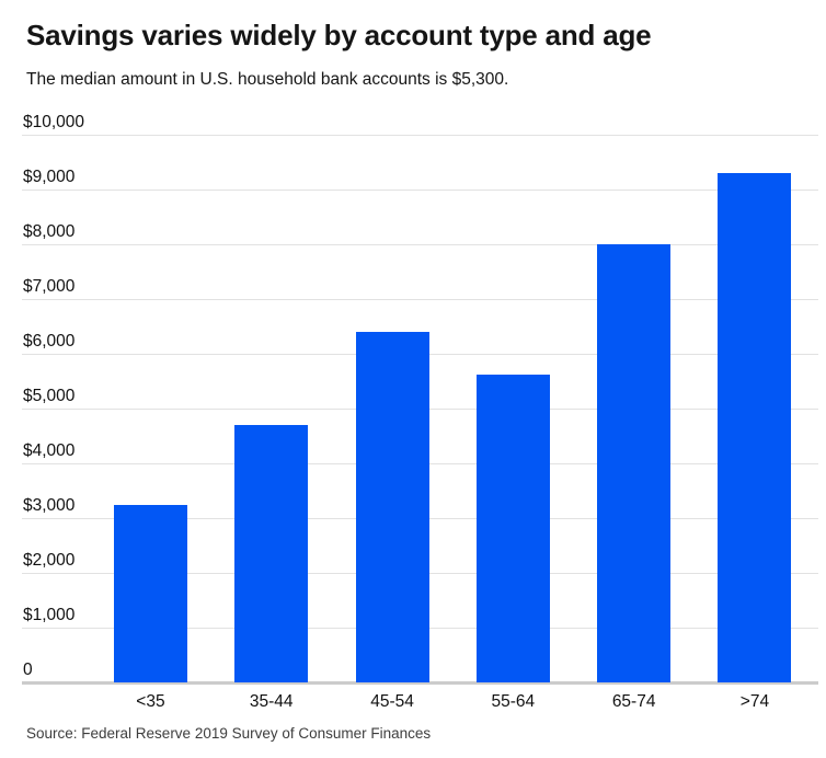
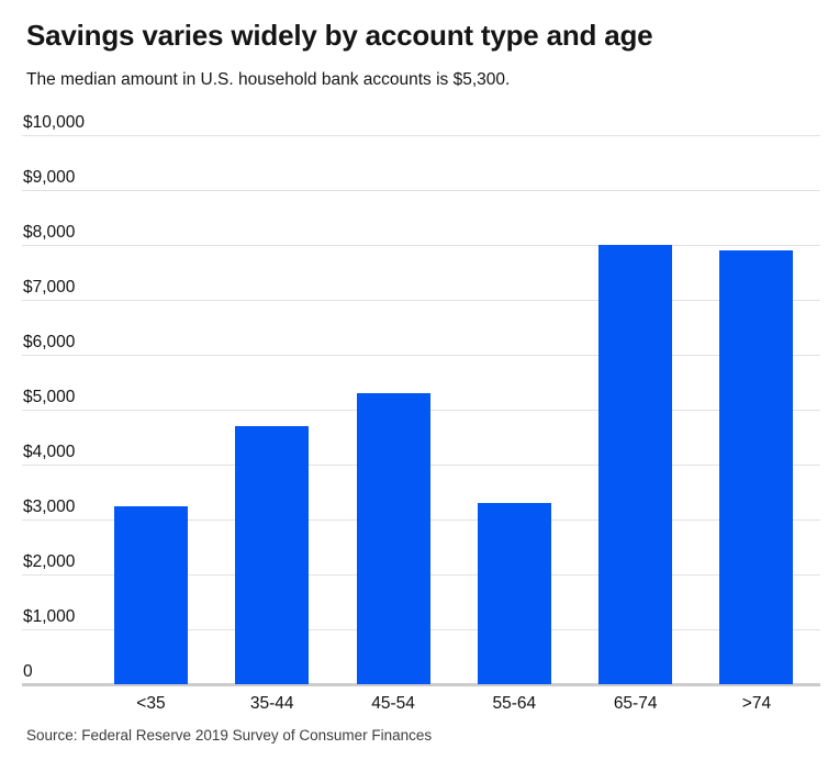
45-54: $6400 -> $5300
55-64: $5600 -> $3300
>74: $9300 -> $7900
